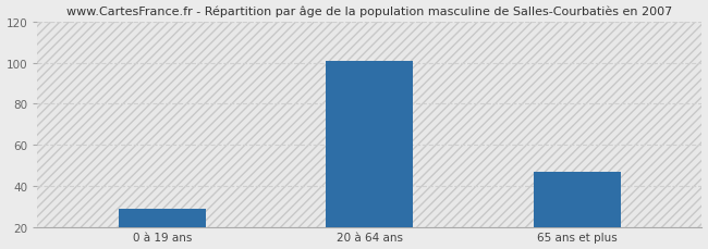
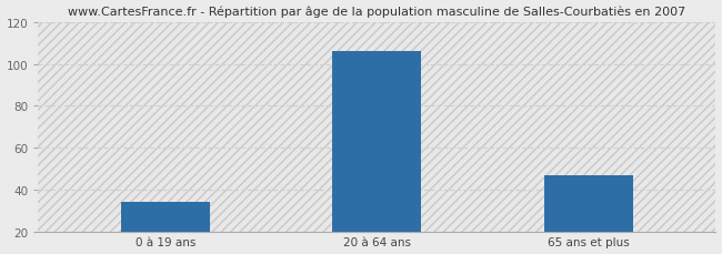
0 à 19 ans: 29 -> 34
20 à 64 ans: 101 -> 106
